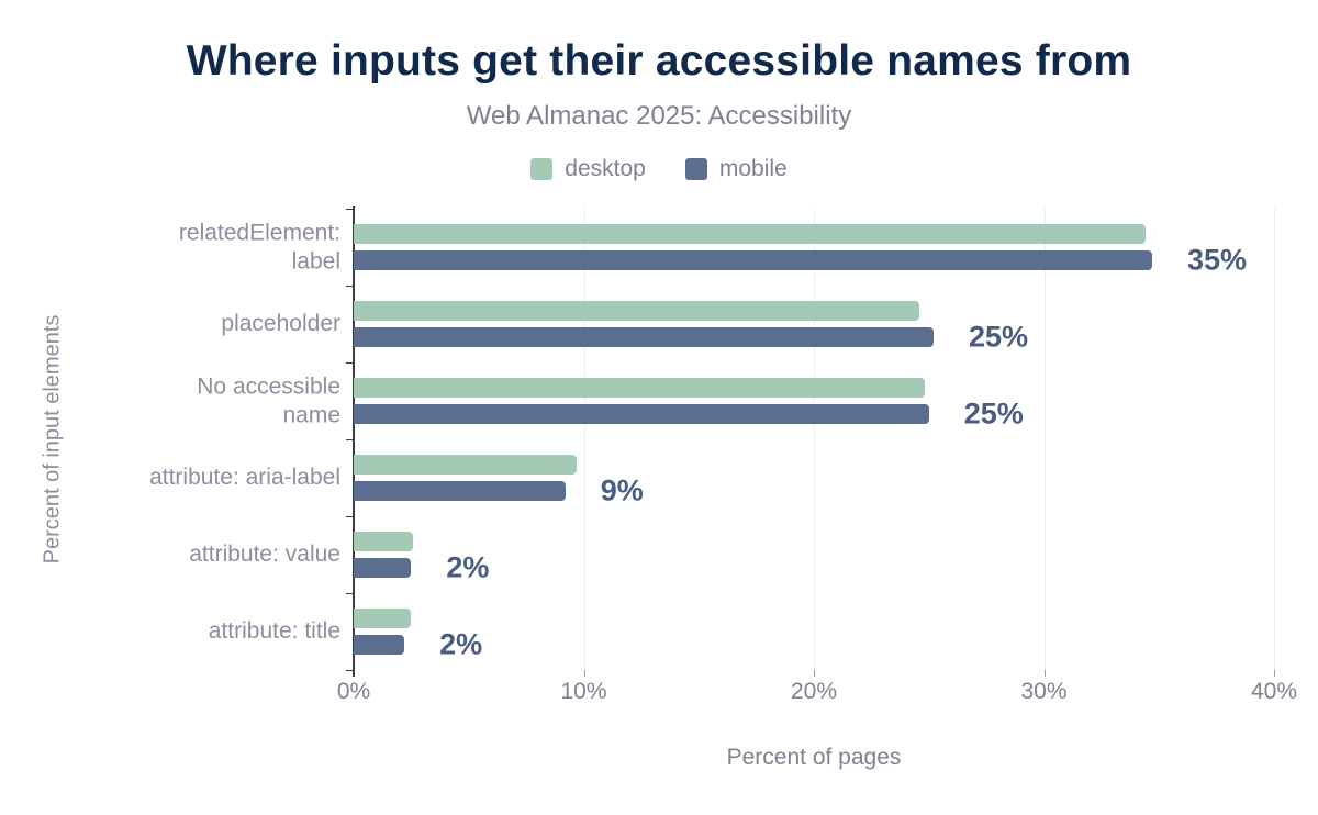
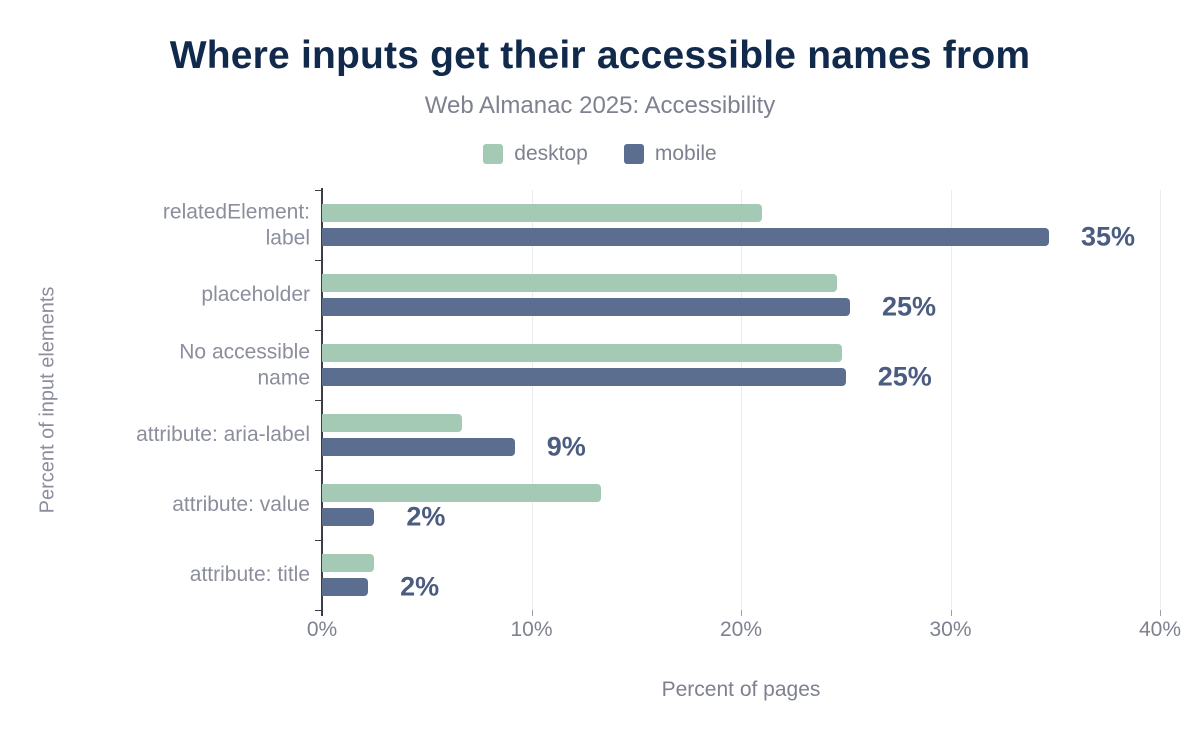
desktop/relatedElement: label: 34.4% -> 21.0%
desktop/attribute: aria-label: 9.7% -> 6.7%
desktop/attribute: value: 2.6% -> 13.3%
